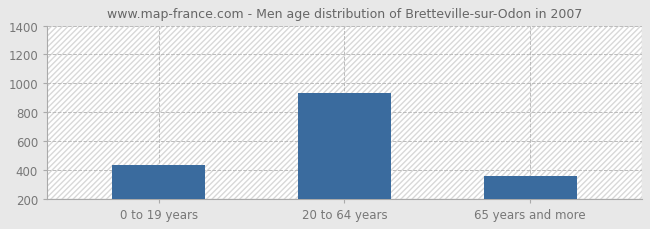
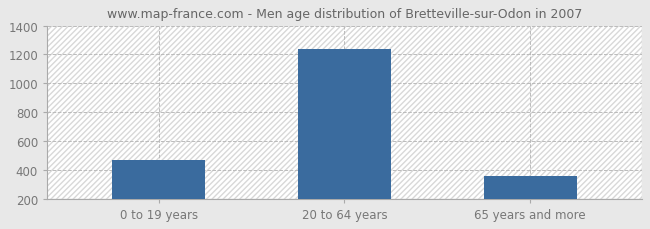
0 to 19 years: 430 -> 470
20 to 64 years: 930 -> 1240
